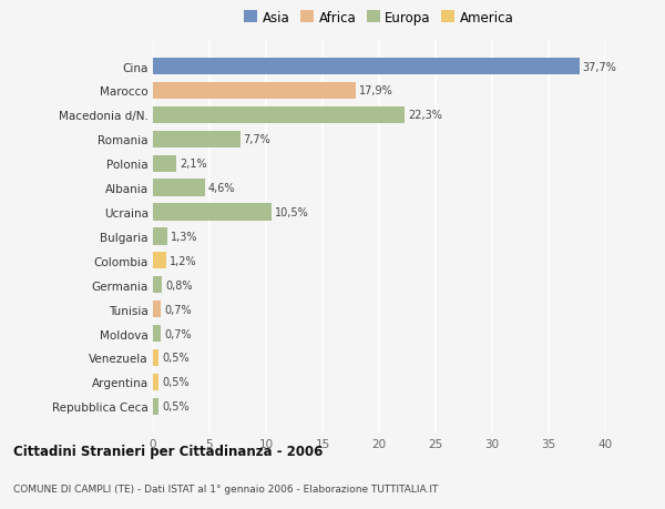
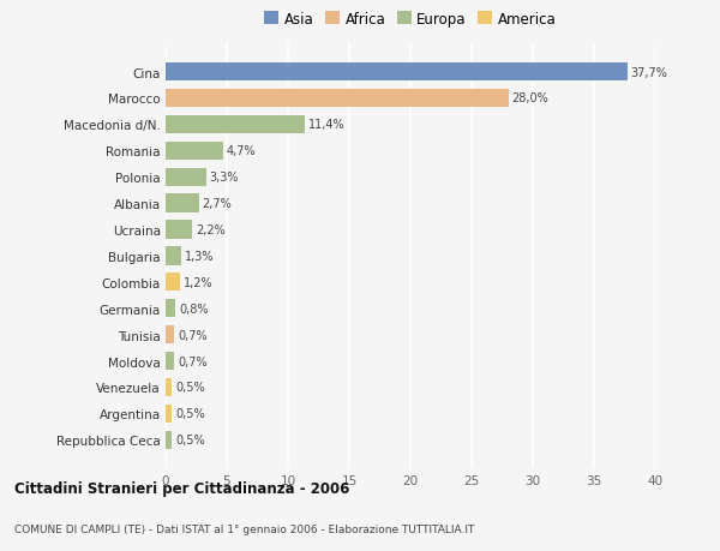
Marocco: 17,9% -> 28,0%
Macedonia d/N.: 22,3% -> 11,4%
Romania: 7,7% -> 4,7%
Polonia: 2,1% -> 3,3%
Albania: 4,6% -> 2,7%
Ucraina: 10,5% -> 2,2%
